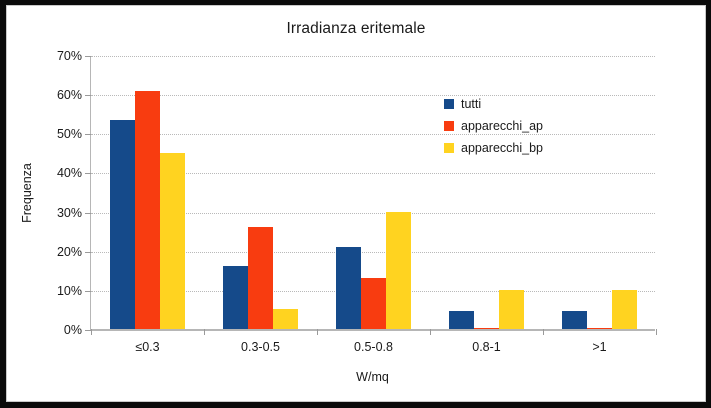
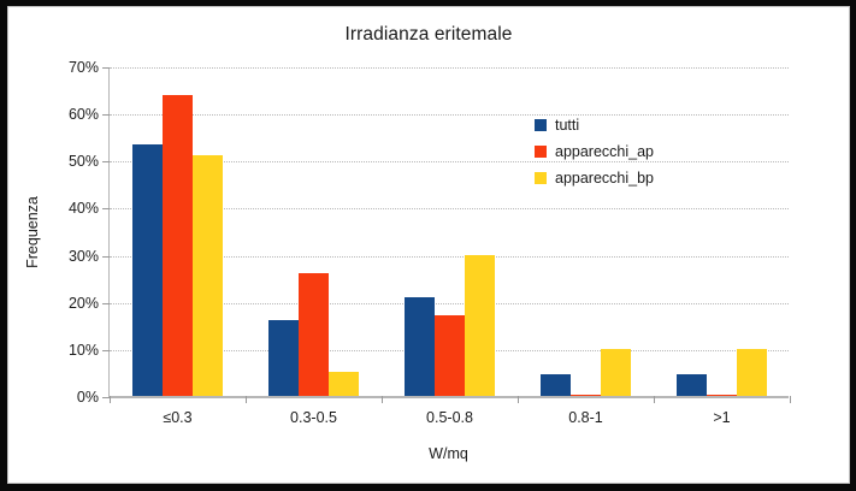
apparecchi_ap/≤0.3: 61% -> 64%
apparecchi_bp/≤0.3: 45% -> 51%
apparecchi_ap/0.5-0.8: 13% -> 17%
